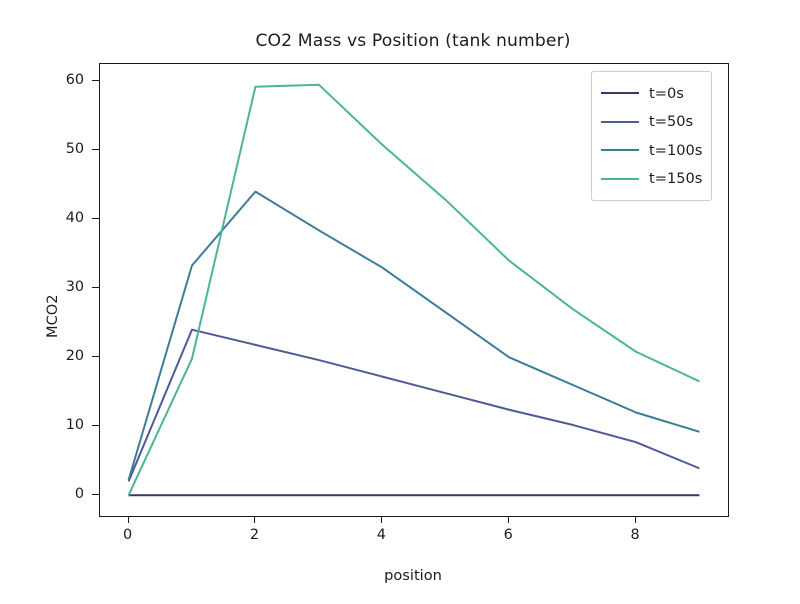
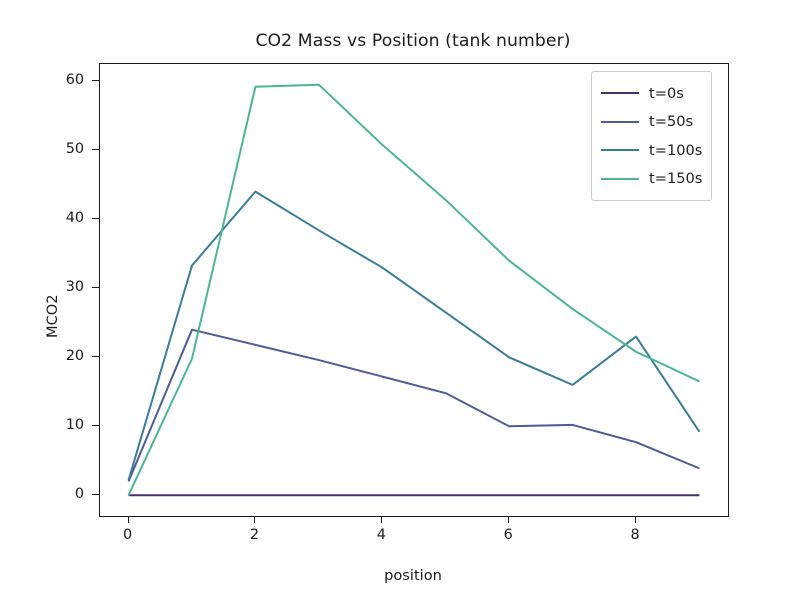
t=50s/6: 12 -> 10
t=100s/8: 12 -> 23
